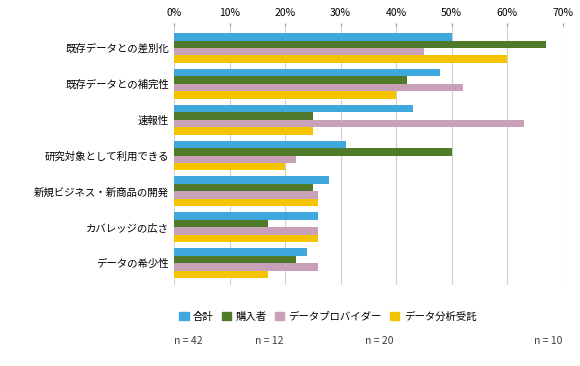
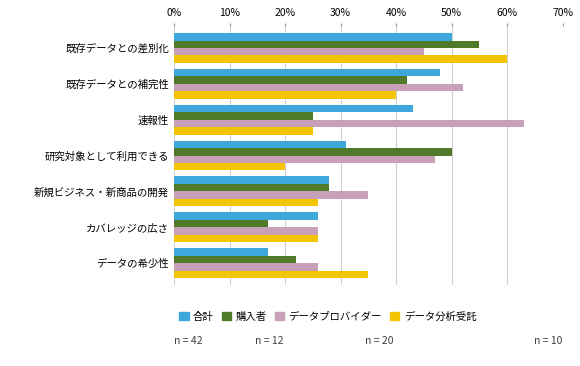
購入者/既存データとの差別化: 67% -> 55%
データプロバイダー/研究対象として利用できる: 22% -> 47%
購入者/新規ビジネス・新商品の開発: 25% -> 28%
データプロバイダー/新規ビジネス・新商品の開発: 26% -> 35%
合計/データの希少性: 24% -> 17%
データ分析受託/データの希少性: 17% -> 35%
